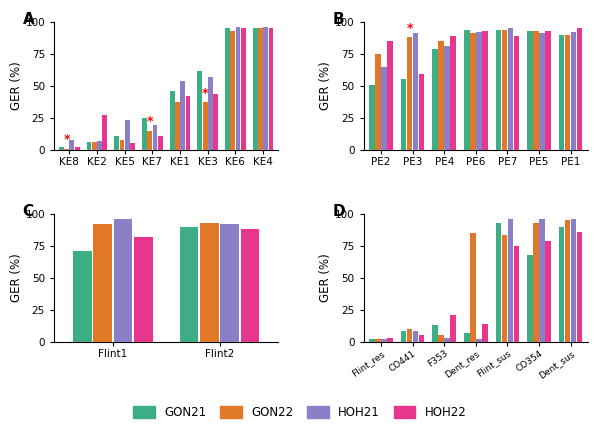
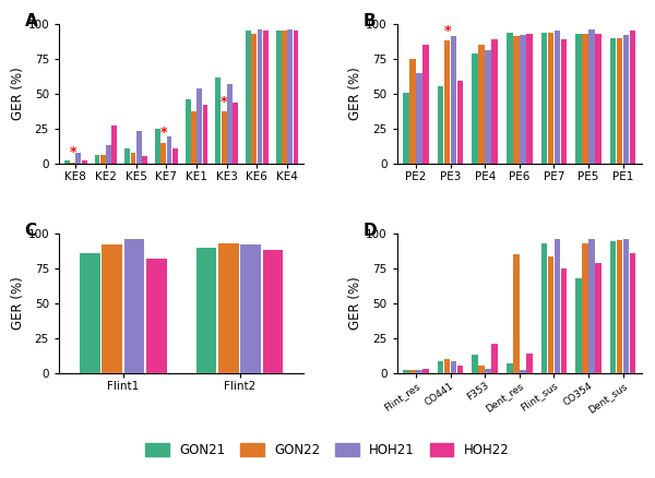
HOH21/KE2: 7 -> 13
HOH21/PE5: 91 -> 96
GON21/Flint1: 71 -> 86
GON21/Dent_sus: 90 -> 94
